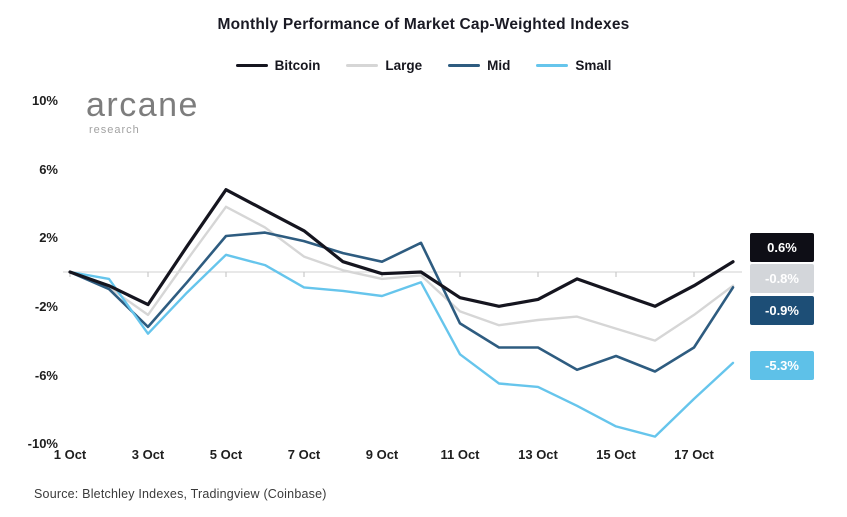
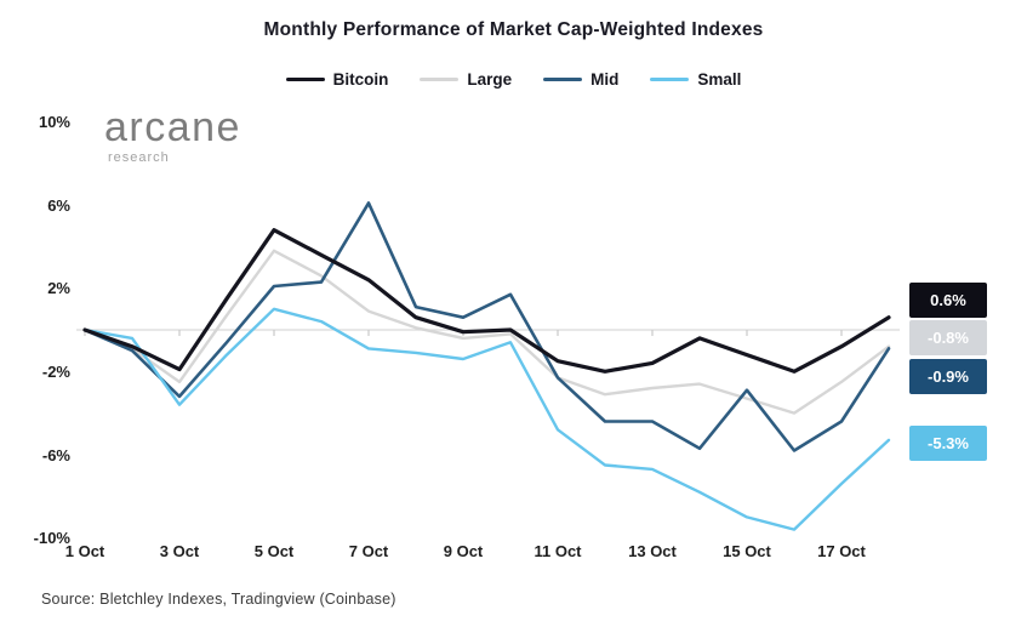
Mid/7 Oct: 1.8% -> 6.1%
Mid/11 Oct: -3.0% -> -2.3%
Mid/15 Oct: -4.9% -> -2.9%
